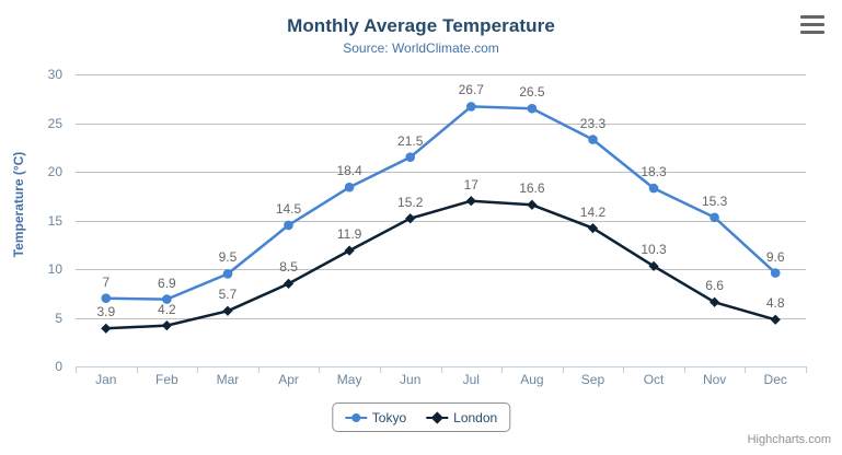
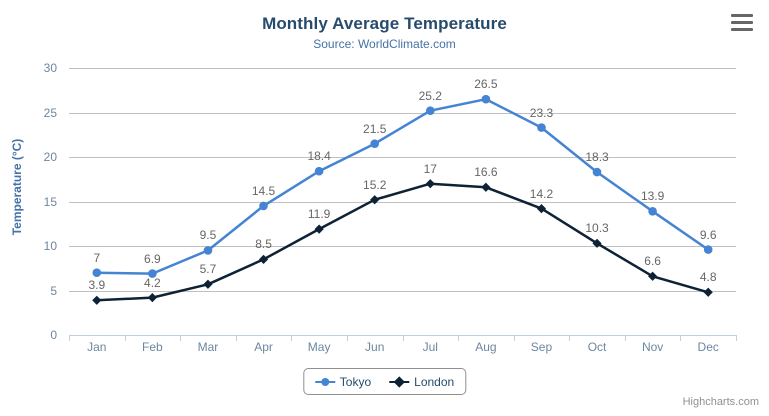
Tokyo/Jul: 26.7 -> 25.2
Tokyo/Nov: 15.3 -> 13.9
